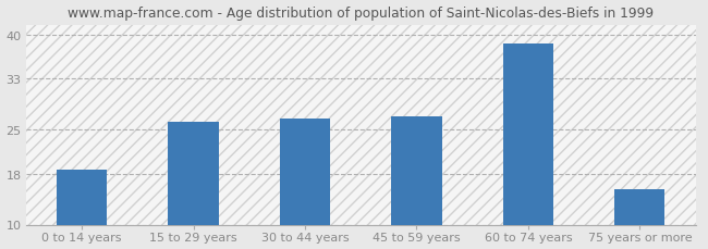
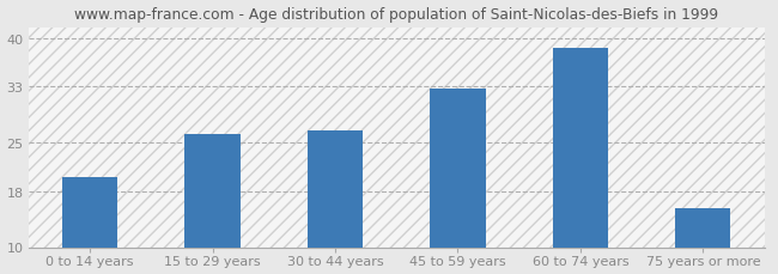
0 to 14 years: 18.6 -> 20.0
45 to 59 years: 27.0 -> 32.7
